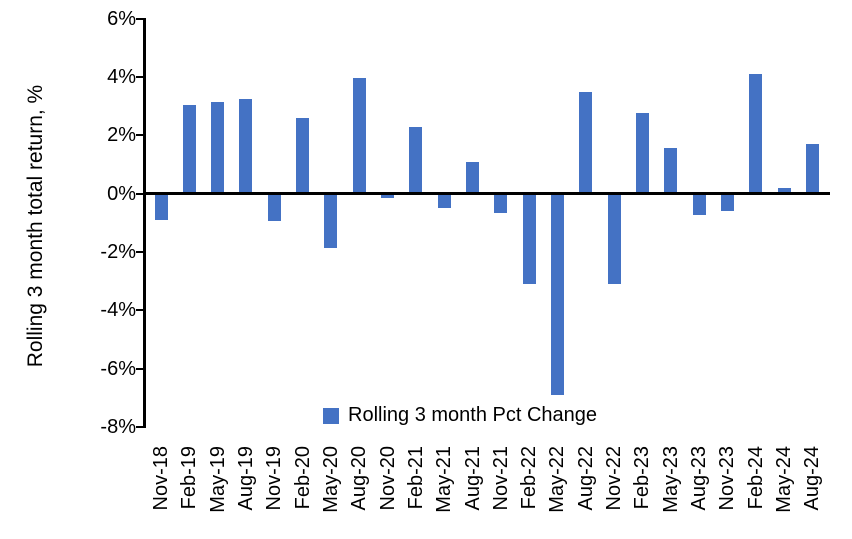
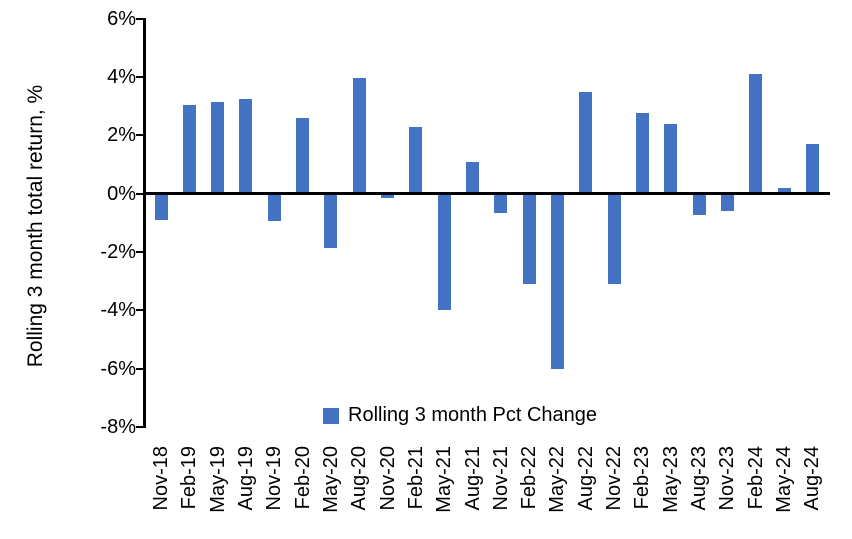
May-21: -0.5% -> -4.0%
May-22: -6.9% -> -6.0%
May-23: 1.6% -> 2.4%
